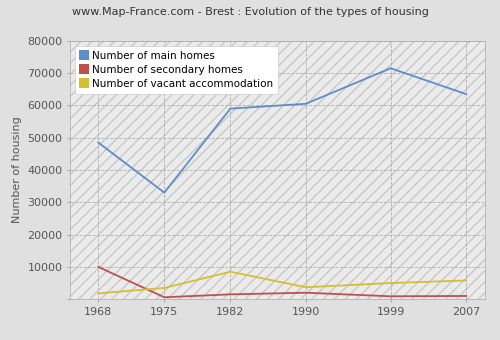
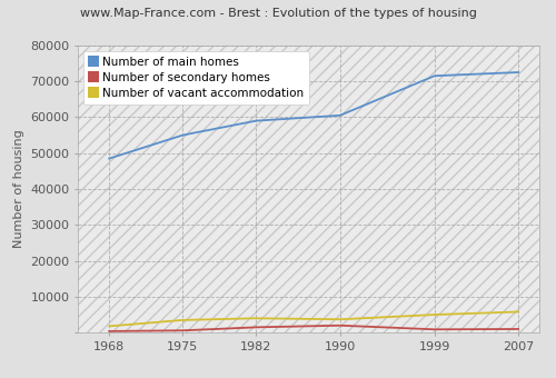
Number of secondary homes/1968: 10000 -> 400
Number of main homes/1975: 33000 -> 55000
Number of vacant accommodation/1982: 8500 -> 4000
Number of main homes/2007: 63500 -> 72500
